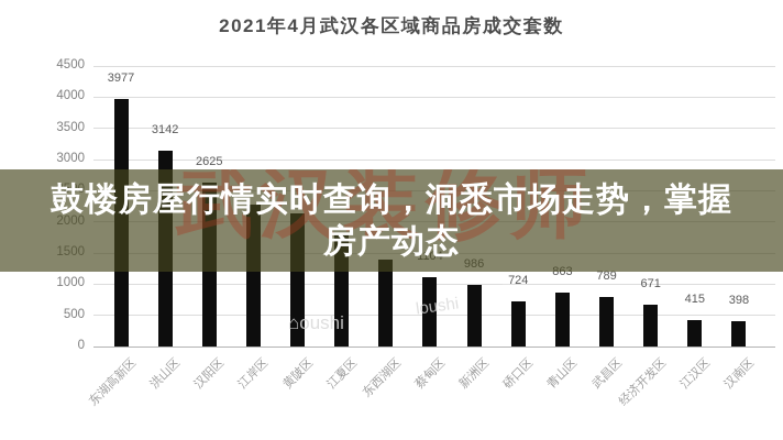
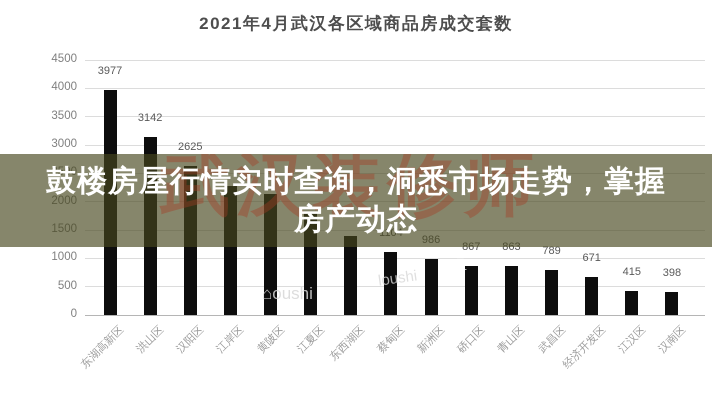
硚口区: 724 -> 867
